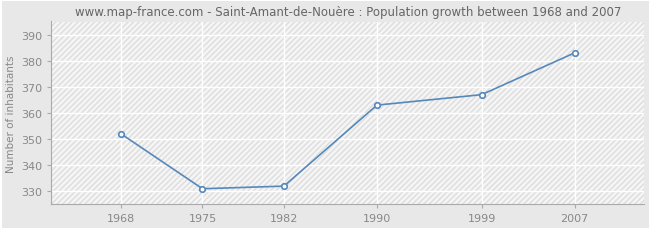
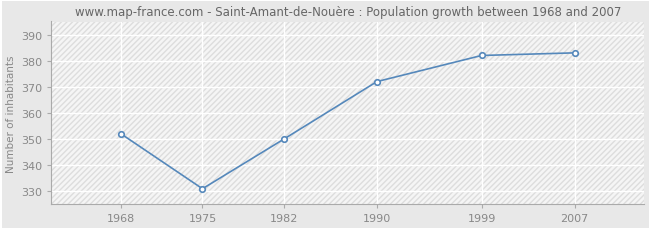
1982: 332 -> 350
1990: 363 -> 372
1999: 367 -> 382
